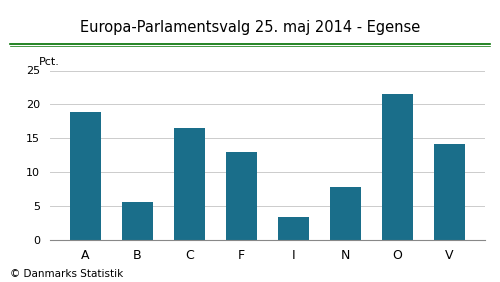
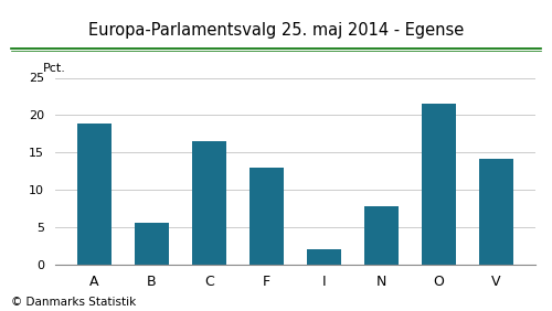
I: 3.3 -> 2.0
